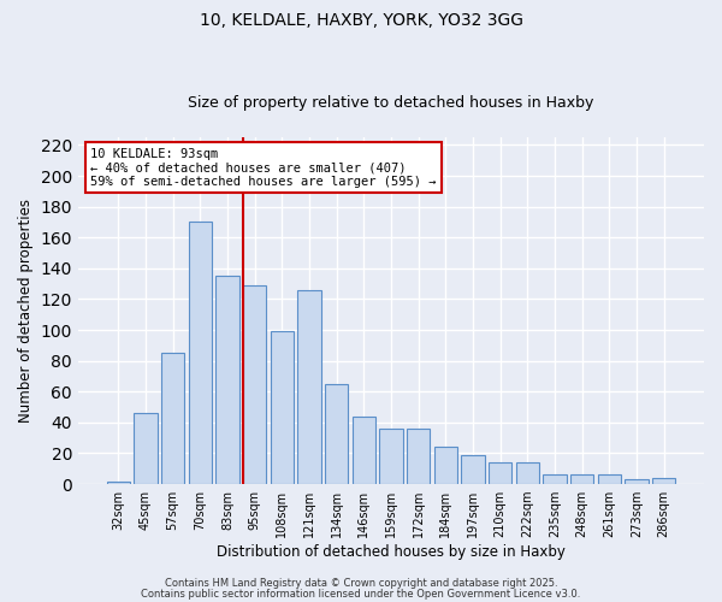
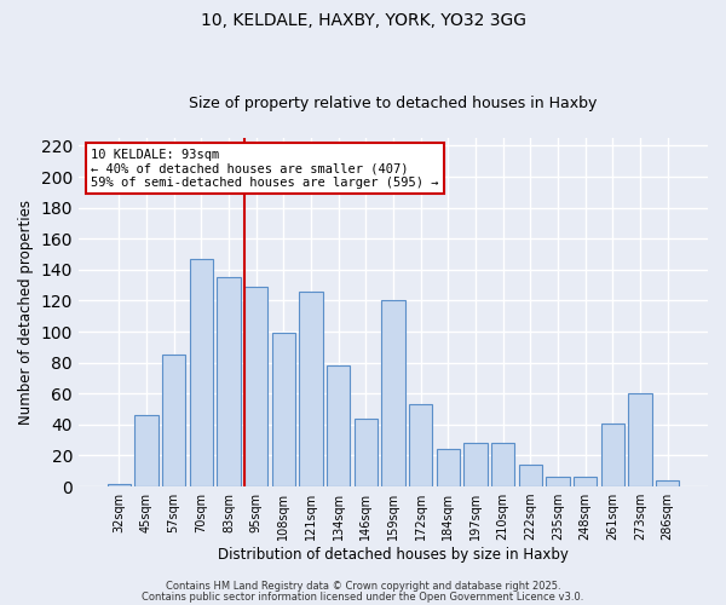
70sqm: 170 -> 147
134sqm: 65 -> 78
159sqm: 36 -> 120
172sqm: 36 -> 53
197sqm: 19 -> 28
210sqm: 14 -> 28
261sqm: 6 -> 41
273sqm: 3 -> 60
